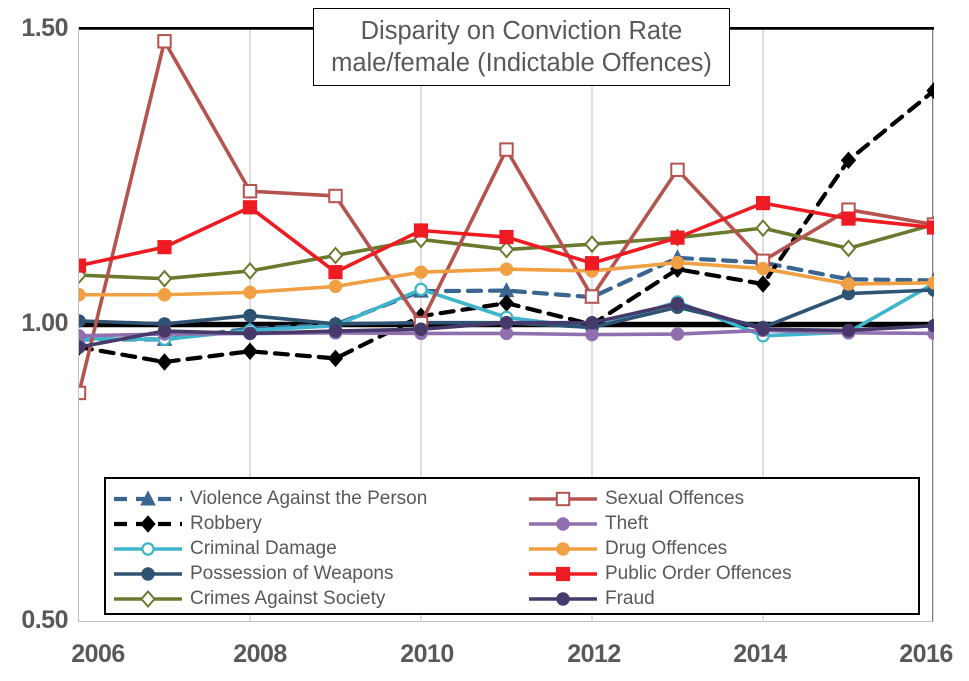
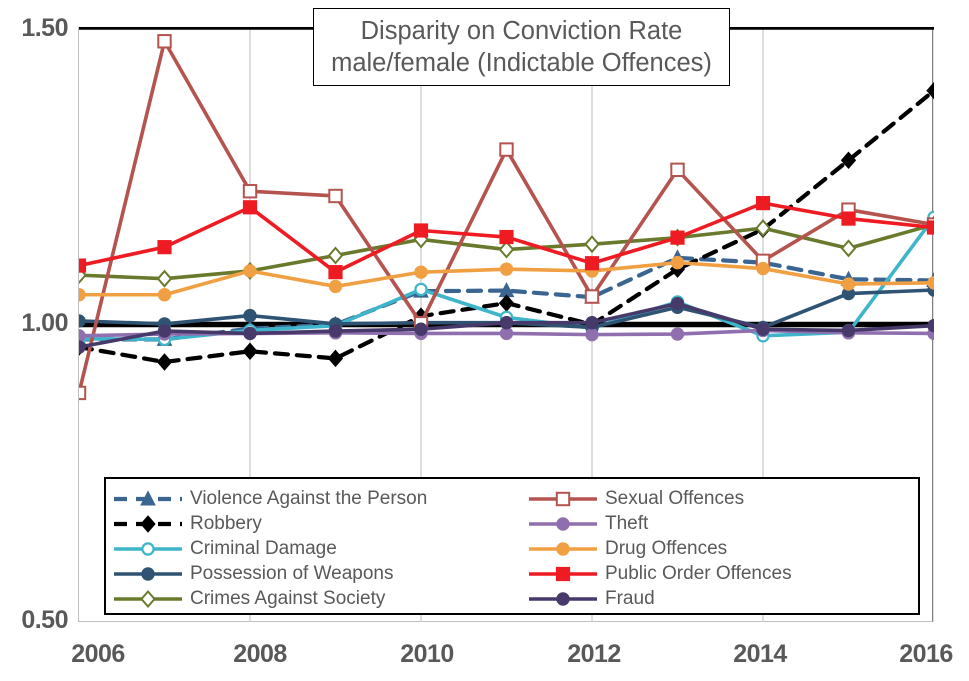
Drug Offences/2008: 1.05 -> 1.09
Robbery/2014: 1.07 -> 1.16
Criminal Damage/2016: 1.07 -> 1.18
